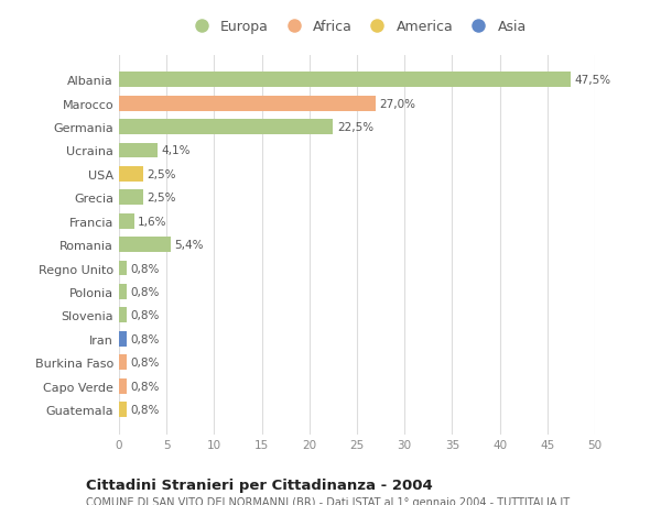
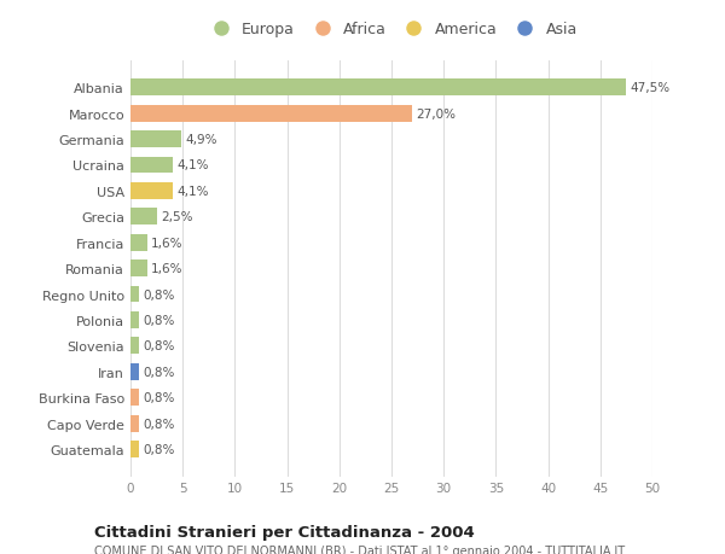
Germania: 22,5% -> 4,9%
USA: 2,5% -> 4,1%
Romania: 5,4% -> 1,6%
